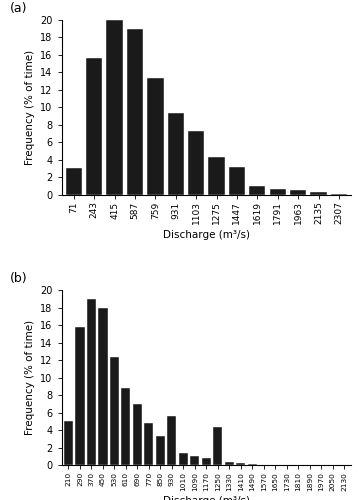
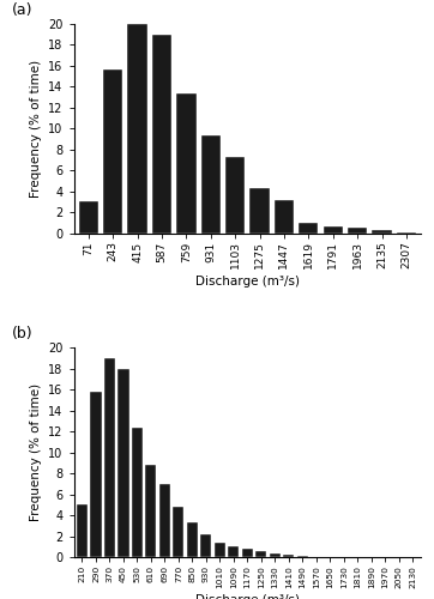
930: 5.6 -> 2.2
1250: 4.4 -> 0.6
